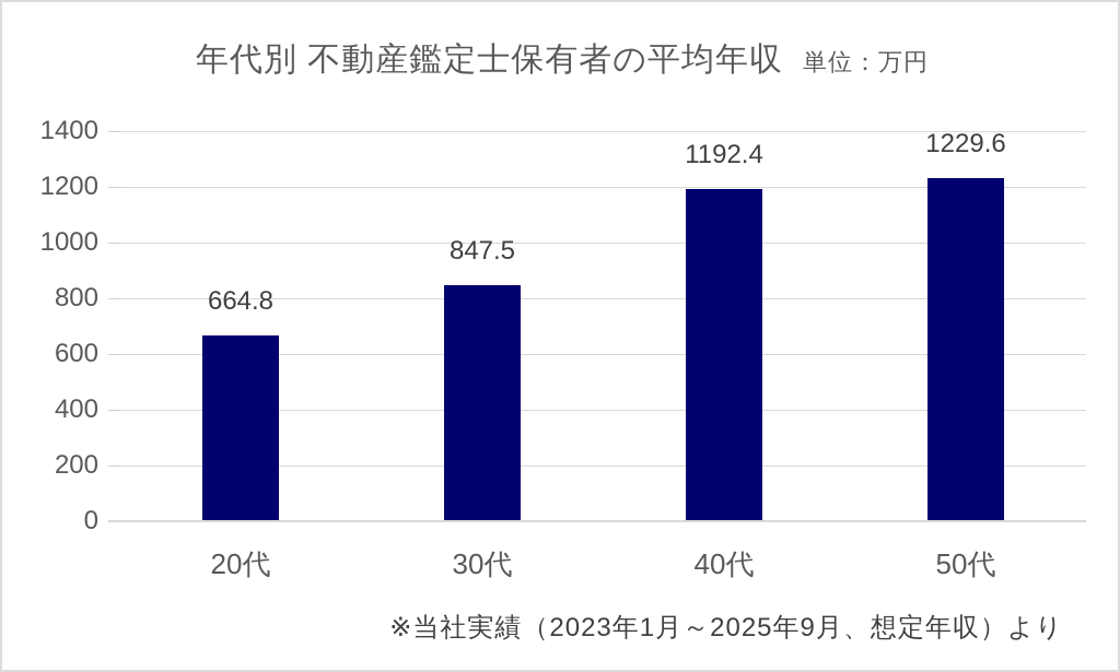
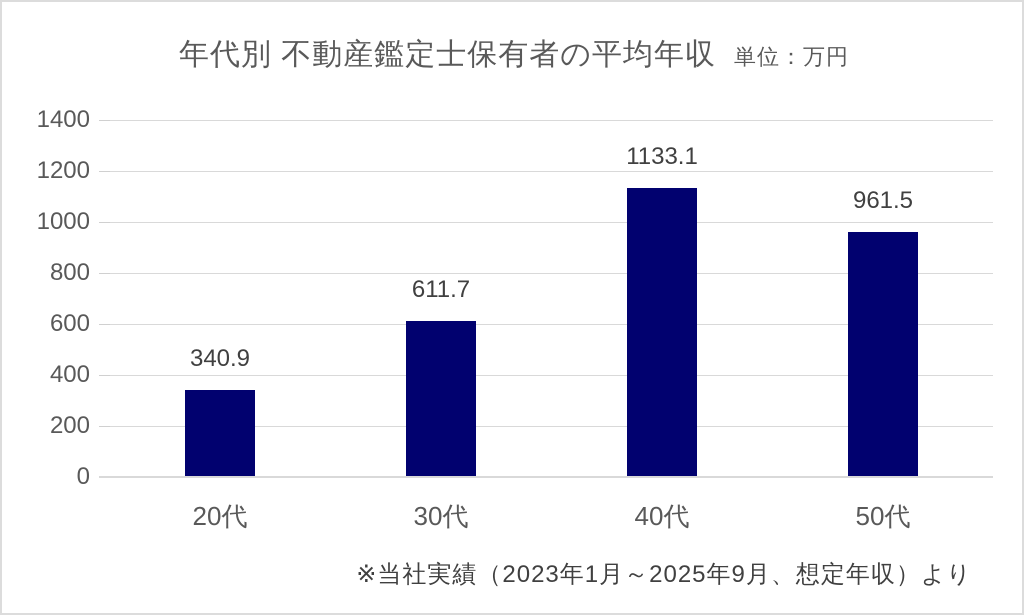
20代: 664.8 -> 340.9
30代: 847.5 -> 611.7
40代: 1192.4 -> 1133.1
50代: 1229.6 -> 961.5
